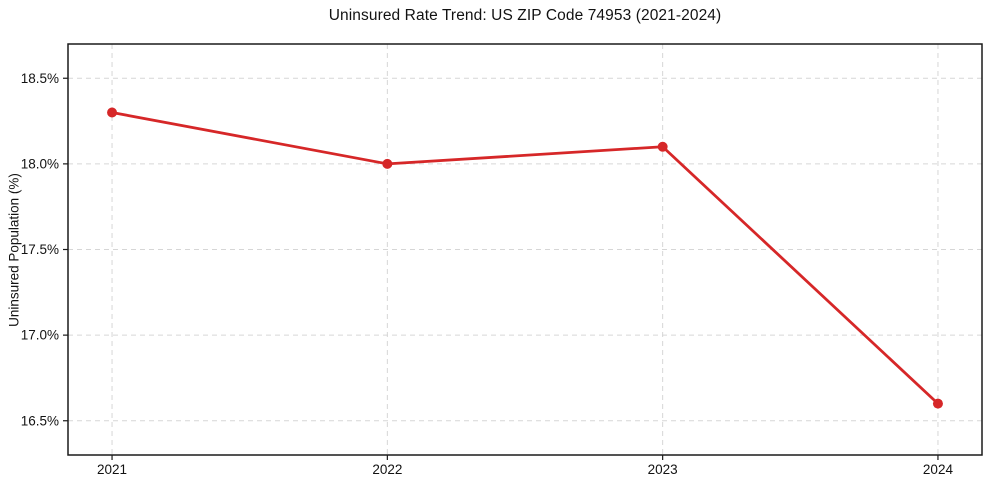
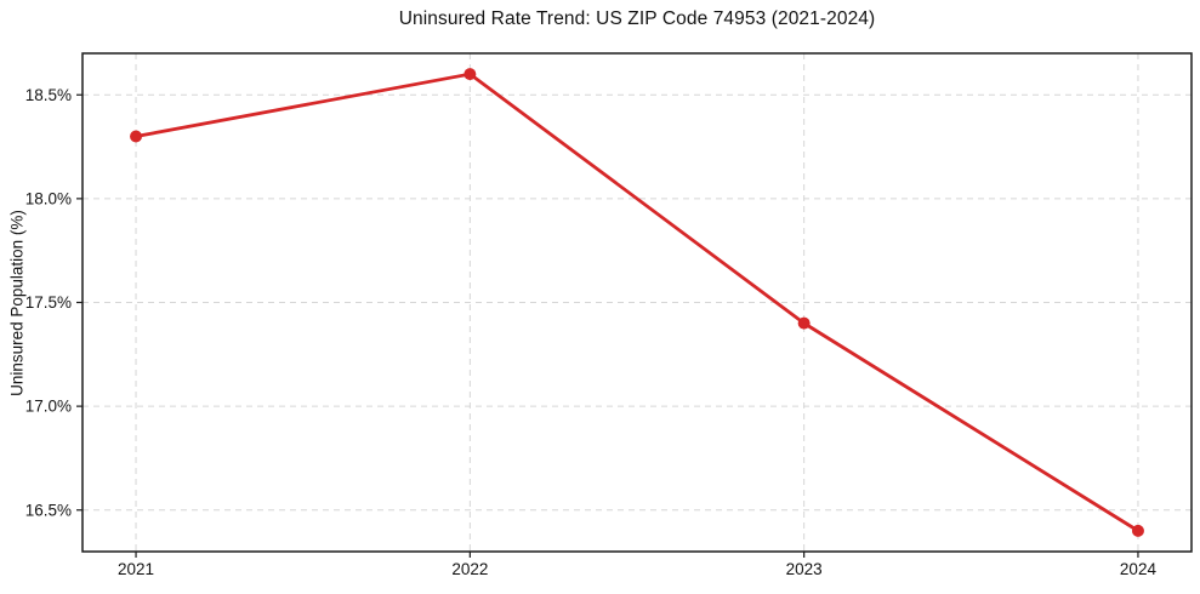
2022: 18.0% -> 18.6%
2023: 18.1% -> 17.4%
2024: 16.6% -> 16.4%
